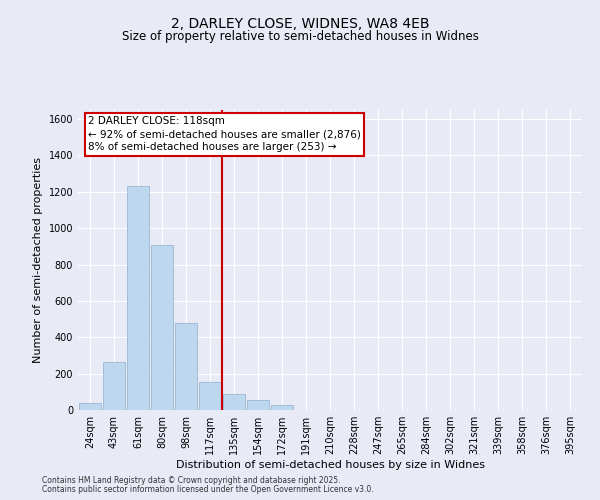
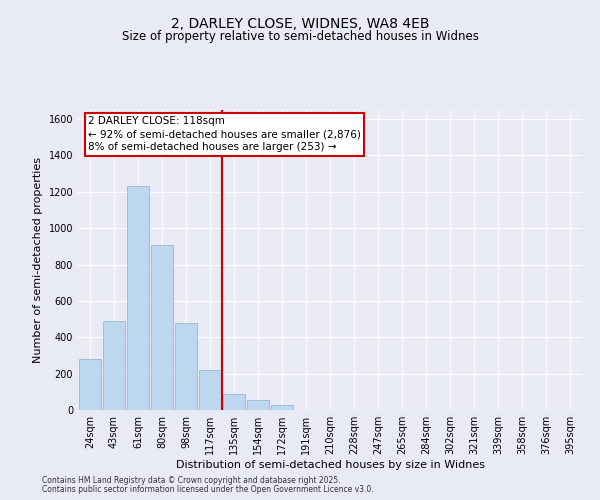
24sqm: 40 -> 280
43sqm: 260 -> 490
117sqm: 160 -> 220
